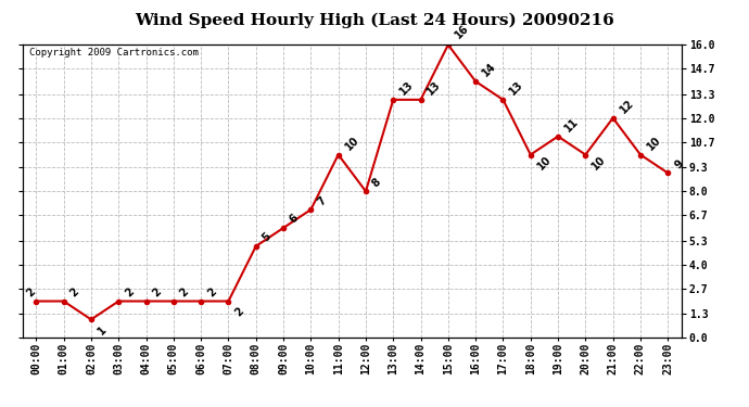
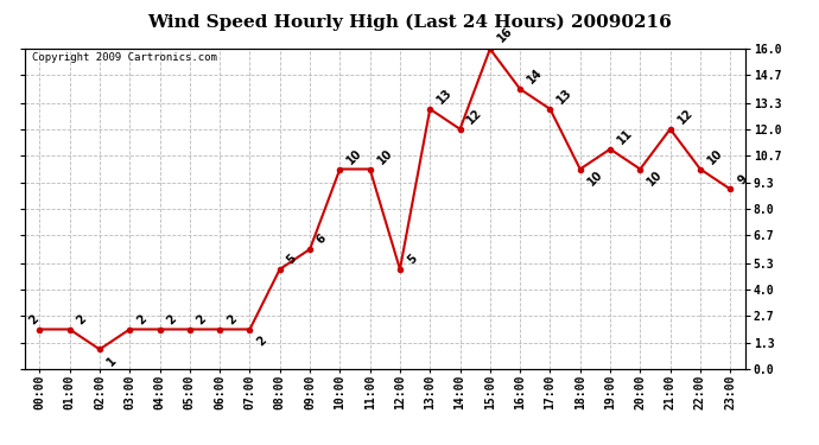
10:00: 7 -> 10
12:00: 8 -> 5
14:00: 13 -> 12
